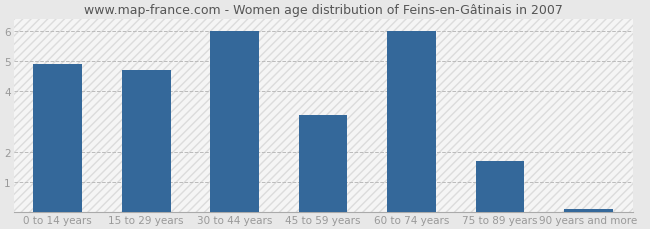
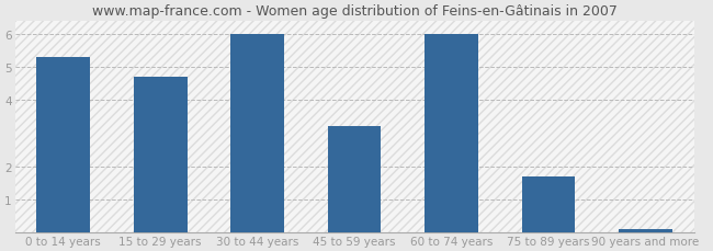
0 to 14 years: 4.9 -> 5.3
